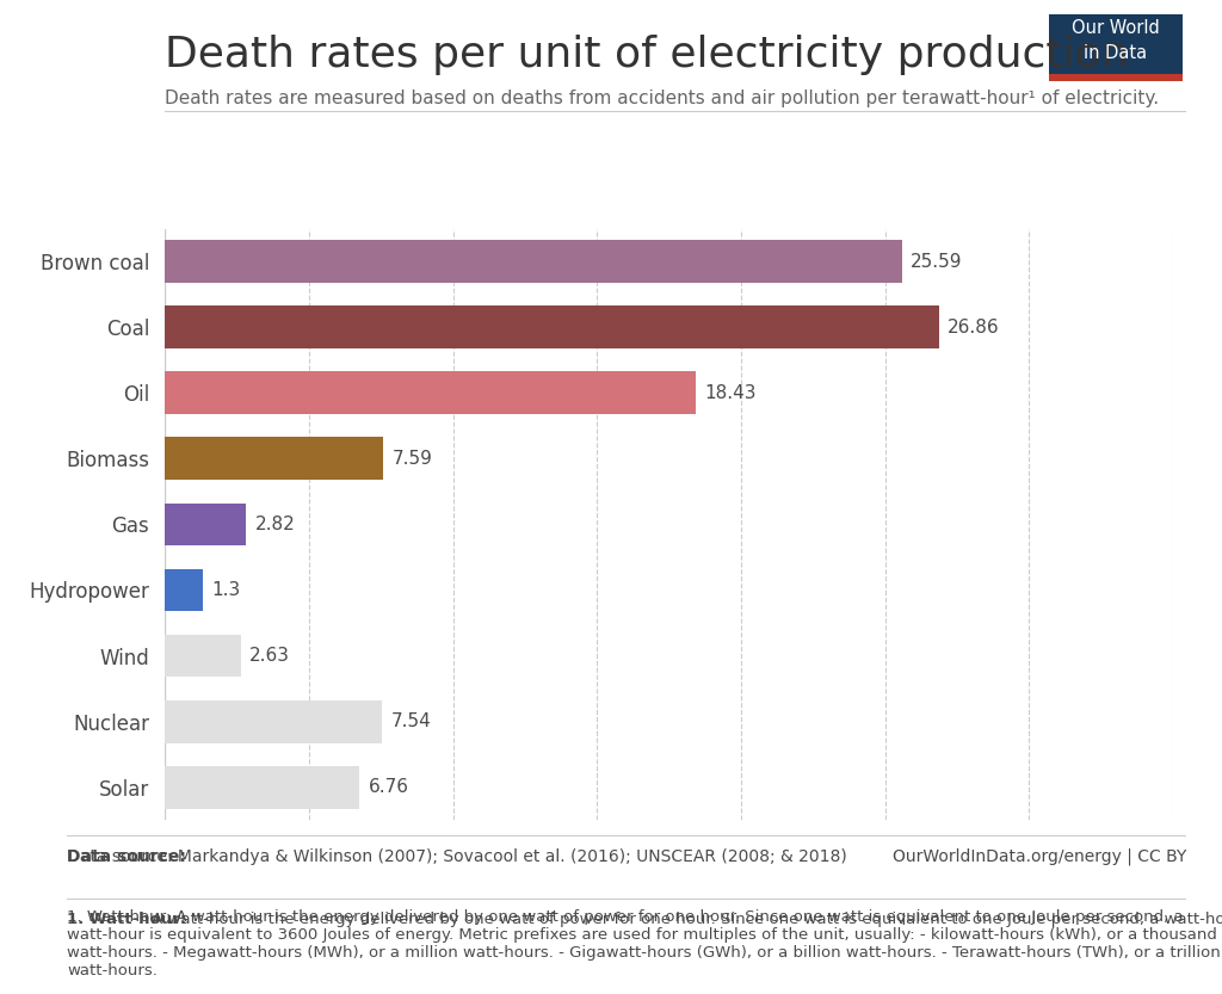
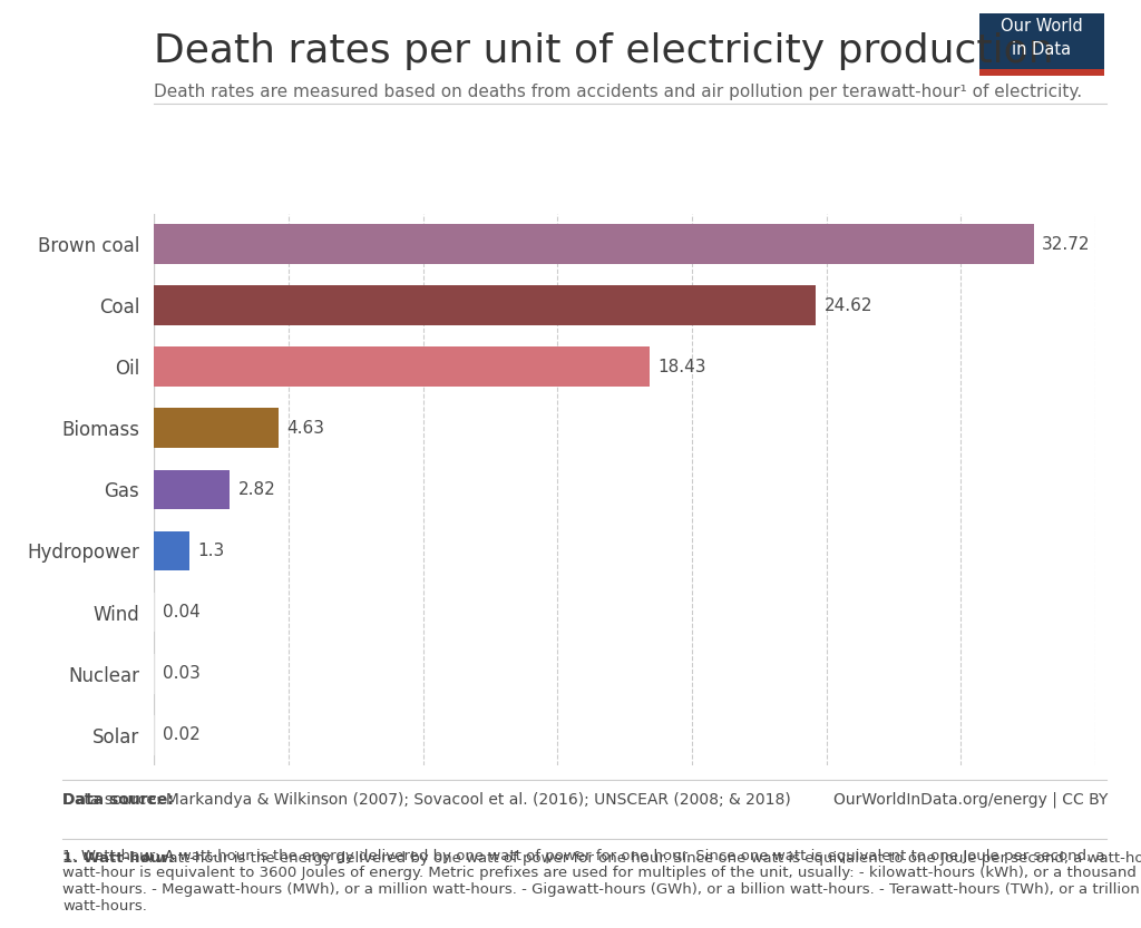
Brown coal: 25.59 -> 32.72
Coal: 26.86 -> 24.62
Biomass: 7.59 -> 4.63
Wind: 2.63 -> 0.04
Nuclear: 7.54 -> 0.03
Solar: 6.76 -> 0.02
